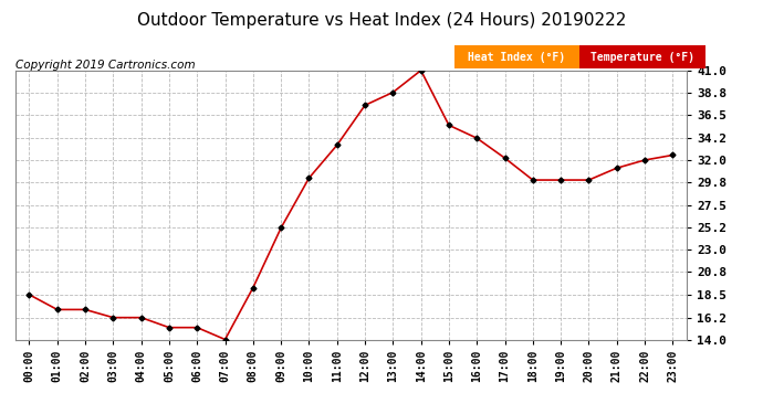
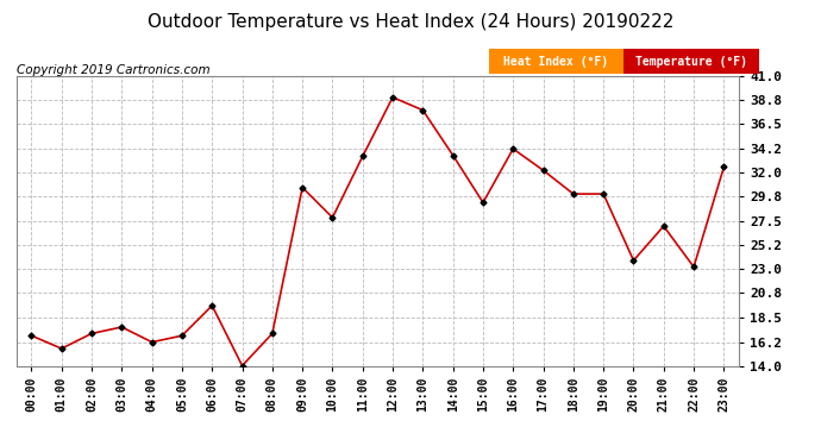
00:00: 18.5 -> 16.8
01:00: 17.0 -> 15.6
03:00: 16.2 -> 17.6
05:00: 15.2 -> 16.8
06:00: 15.2 -> 19.6
08:00: 19.2 -> 17.0
09:00: 25.2 -> 30.6
10:00: 30.2 -> 27.8
12:00: 37.5 -> 39.0
13:00: 38.8 -> 37.8
14:00: 41.0 -> 33.6
15:00: 35.5 -> 29.2
20:00: 30.0 -> 23.8
21:00: 31.2 -> 27.0
22:00: 32.0 -> 23.2
